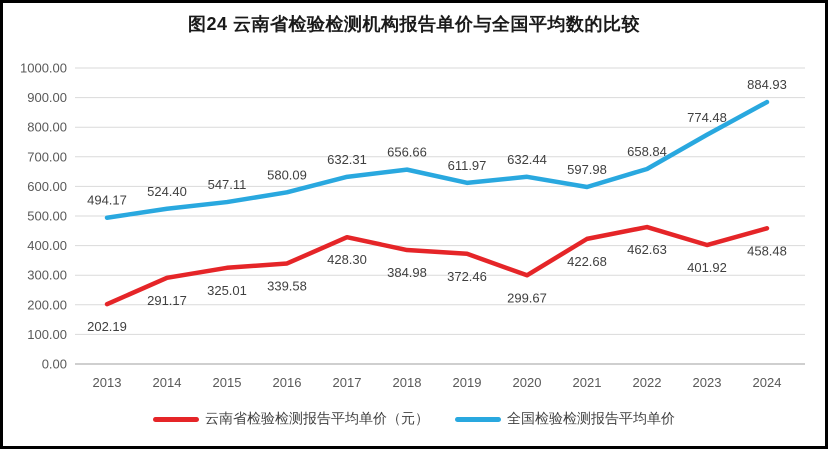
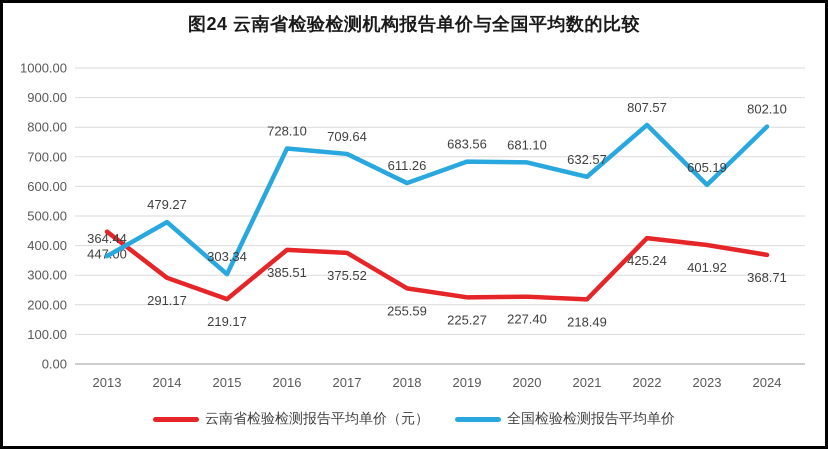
云南省检验检测报告平均单价（元）/2013: 202.19 -> 447.00
全国检验检测报告平均单价/2013: 494.17 -> 364.44
全国检验检测报告平均单价/2014: 524.40 -> 479.27
云南省检验检测报告平均单价（元）/2015: 325.01 -> 219.17
全国检验检测报告平均单价/2015: 547.11 -> 303.34
云南省检验检测报告平均单价（元）/2016: 339.58 -> 385.51
全国检验检测报告平均单价/2016: 580.09 -> 728.10
云南省检验检测报告平均单价（元）/2017: 428.30 -> 375.52
全国检验检测报告平均单价/2017: 632.31 -> 709.64
云南省检验检测报告平均单价（元）/2018: 384.98 -> 255.59
全国检验检测报告平均单价/2018: 656.66 -> 611.26
云南省检验检测报告平均单价（元）/2019: 372.46 -> 225.27
全国检验检测报告平均单价/2019: 611.97 -> 683.56
云南省检验检测报告平均单价（元）/2020: 299.67 -> 227.40
全国检验检测报告平均单价/2020: 632.44 -> 681.10
云南省检验检测报告平均单价（元）/2021: 422.68 -> 218.49
全国检验检测报告平均单价/2021: 597.98 -> 632.57
云南省检验检测报告平均单价（元）/2022: 462.63 -> 425.24
全国检验检测报告平均单价/2022: 658.84 -> 807.57
全国检验检测报告平均单价/2023: 774.48 -> 605.19
云南省检验检测报告平均单价（元）/2024: 458.48 -> 368.71
全国检验检测报告平均单价/2024: 884.93 -> 802.10
